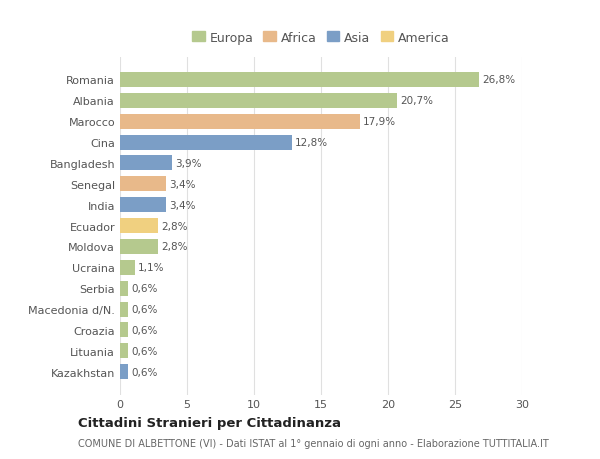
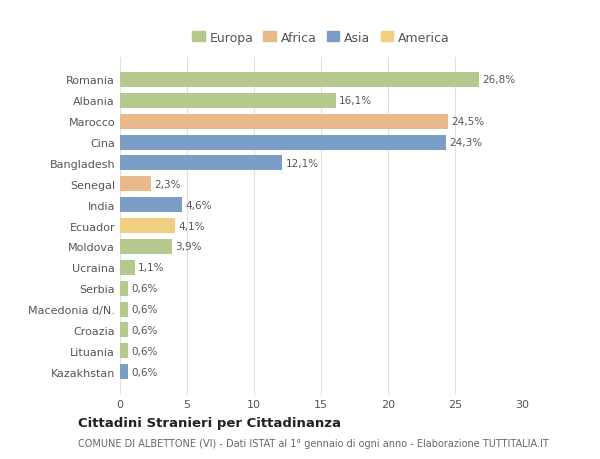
Albania: 20,7% -> 16,1%
Marocco: 17,9% -> 24,5%
Cina: 12,8% -> 24,3%
Bangladesh: 3,9% -> 12,1%
Senegal: 3,4% -> 2,3%
India: 3,4% -> 4,6%
Ecuador: 2,8% -> 4,1%
Moldova: 2,8% -> 3,9%
